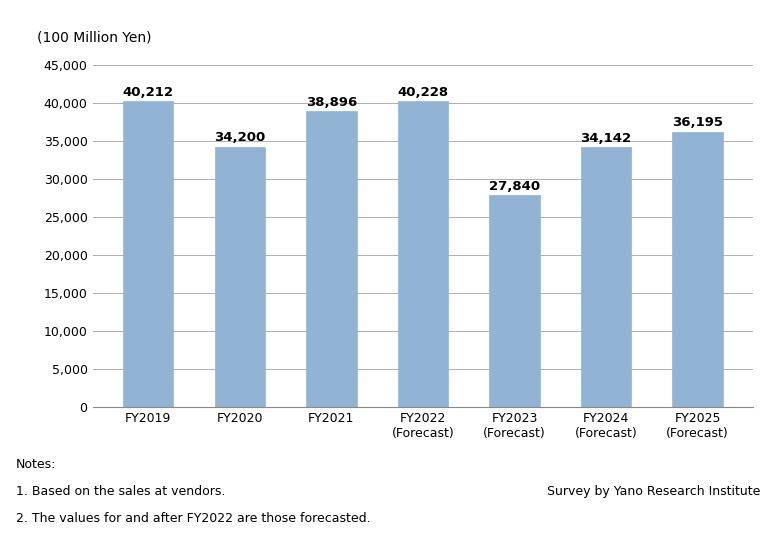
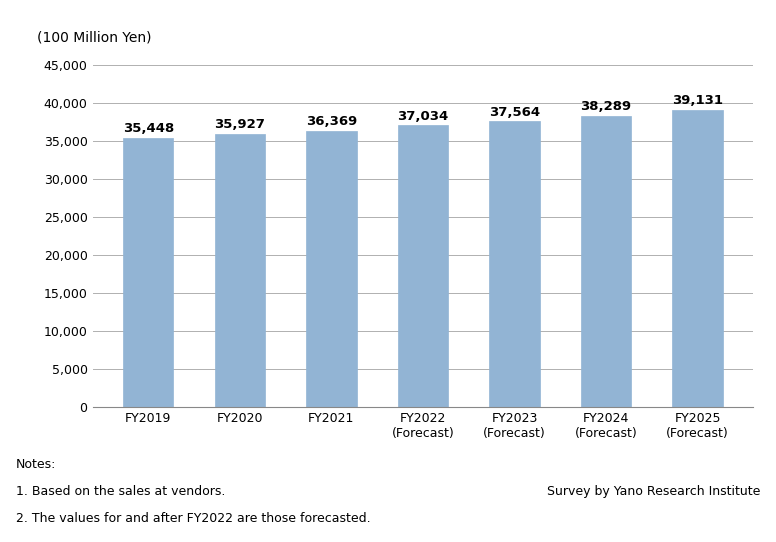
FY2019: 40,212 -> 35,448
FY2020: 34,200 -> 35,927
FY2021: 38,896 -> 36,369
FY2022 (Forecast): 40,228 -> 37,034
FY2023 (Forecast): 27,840 -> 37,564
FY2024 (Forecast): 34,142 -> 38,289
FY2025 (Forecast): 36,195 -> 39,131
